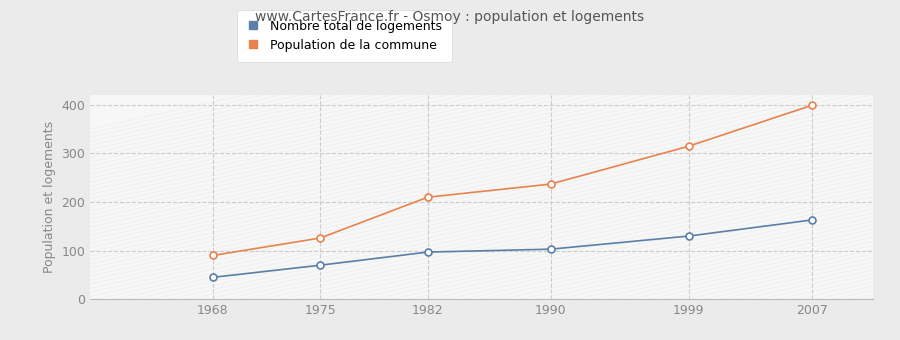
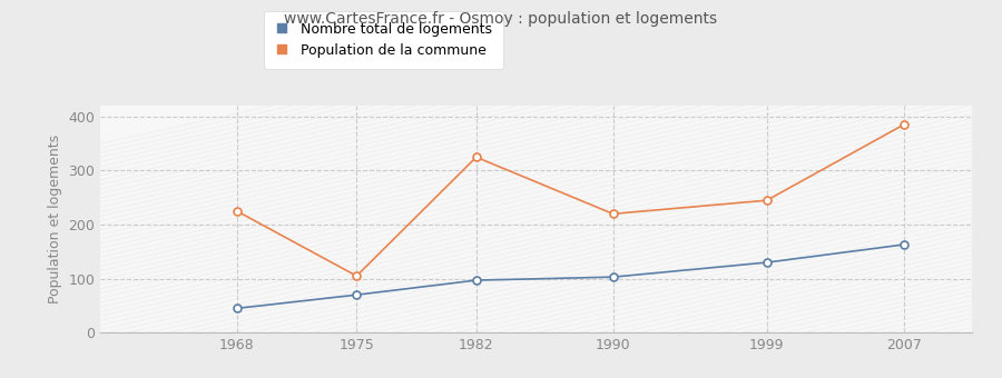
Population de la commune/1968: 90 -> 225
Population de la commune/1975: 126 -> 105
Population de la commune/1982: 210 -> 325
Population de la commune/1990: 237 -> 220
Population de la commune/1999: 315 -> 245
Population de la commune/2007: 399 -> 385
